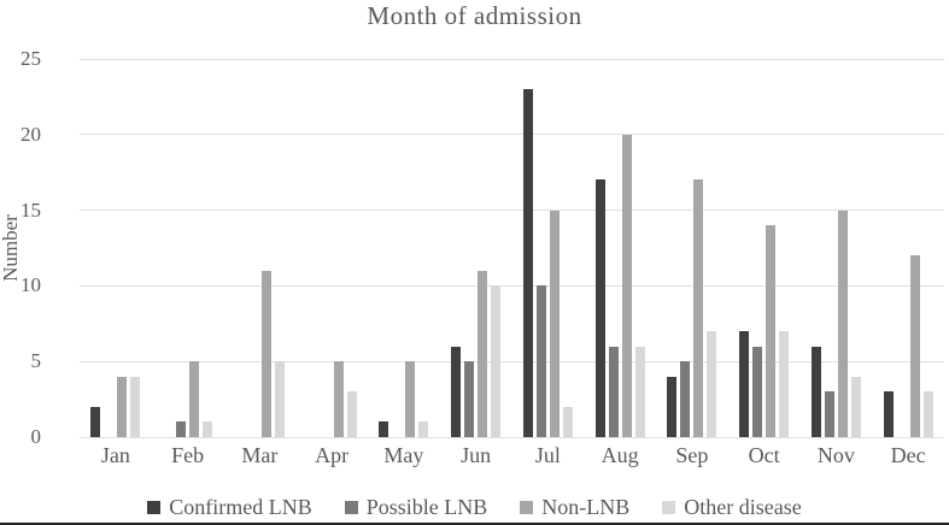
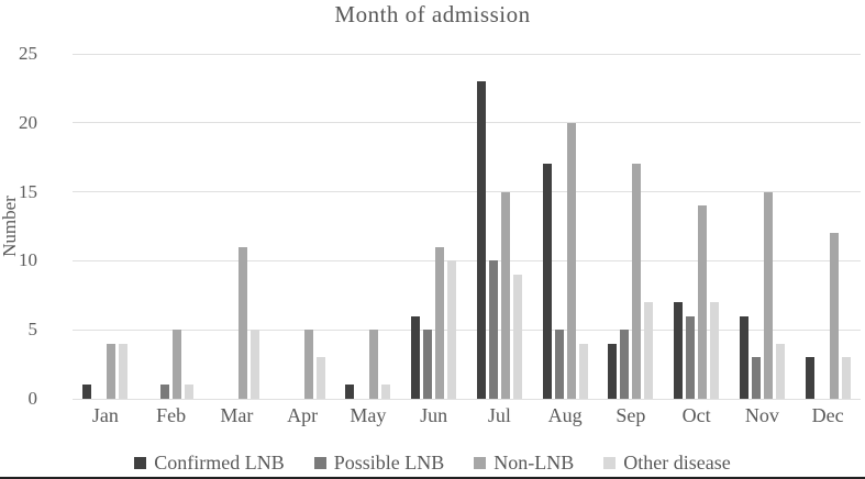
Confirmed LNB/Jan: 2 -> 1
Other disease/Jul: 2 -> 9
Possible LNB/Aug: 6 -> 5
Other disease/Aug: 6 -> 4
